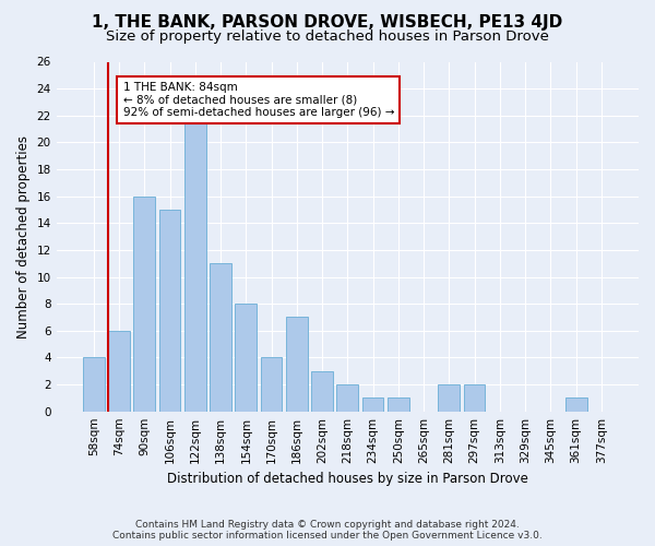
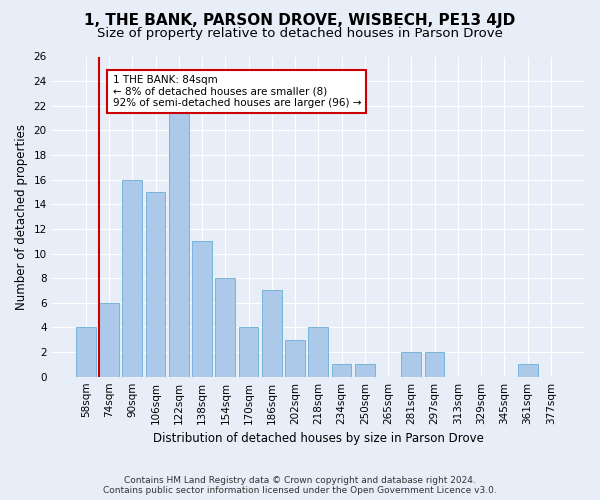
218sqm: 2 -> 4
